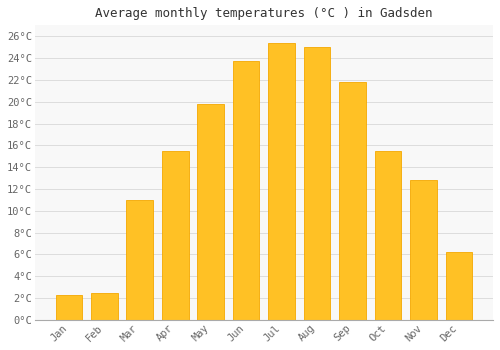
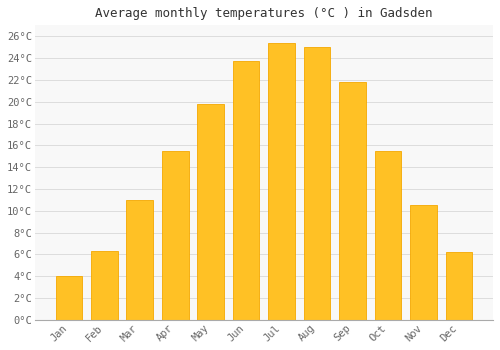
Jan: 2.3°C -> 4.0°C
Feb: 2.5°C -> 6.3°C
Nov: 12.8°C -> 10.5°C
